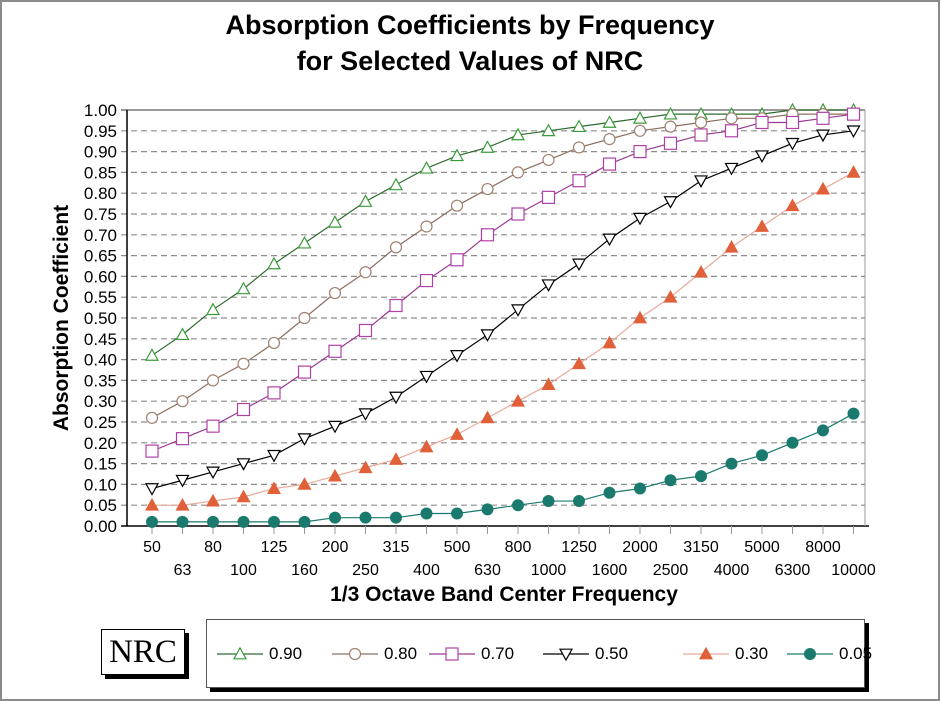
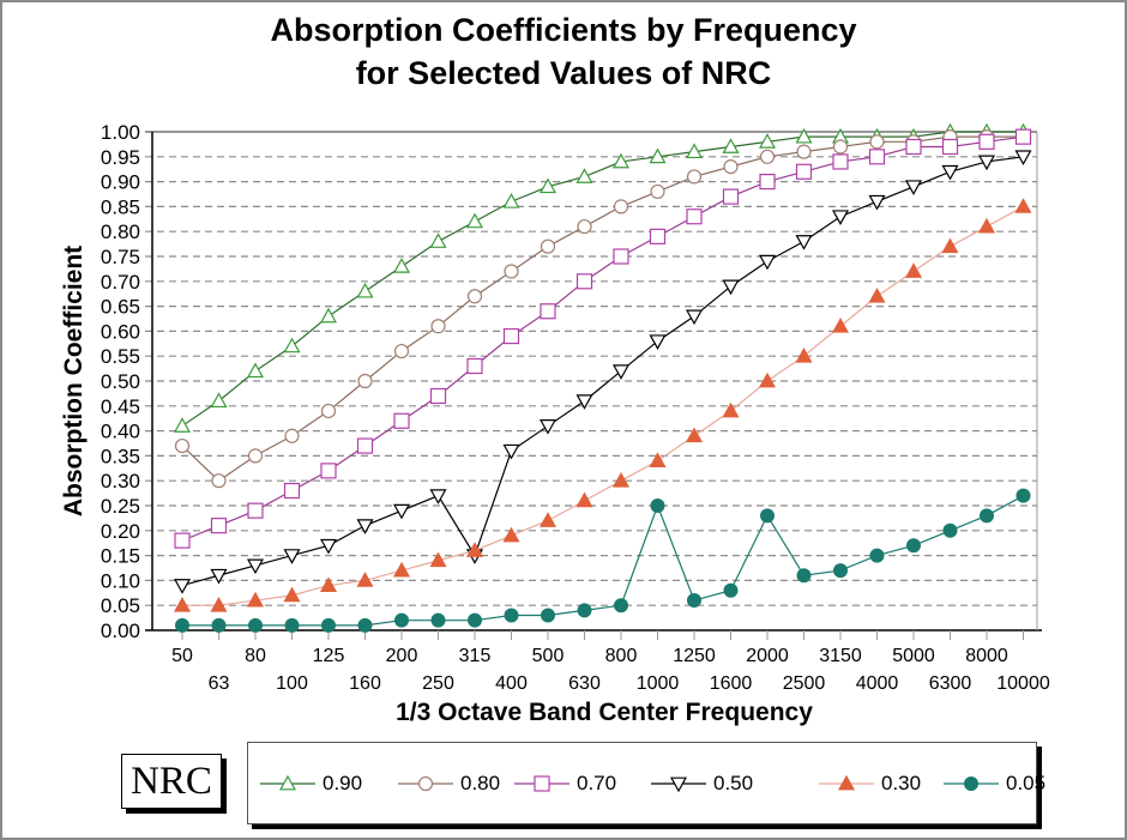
0.80/50: 0.26 -> 0.37
0.50/315: 0.31 -> 0.15
0.05/1000: 0.06 -> 0.25
0.05/2000: 0.09 -> 0.23
